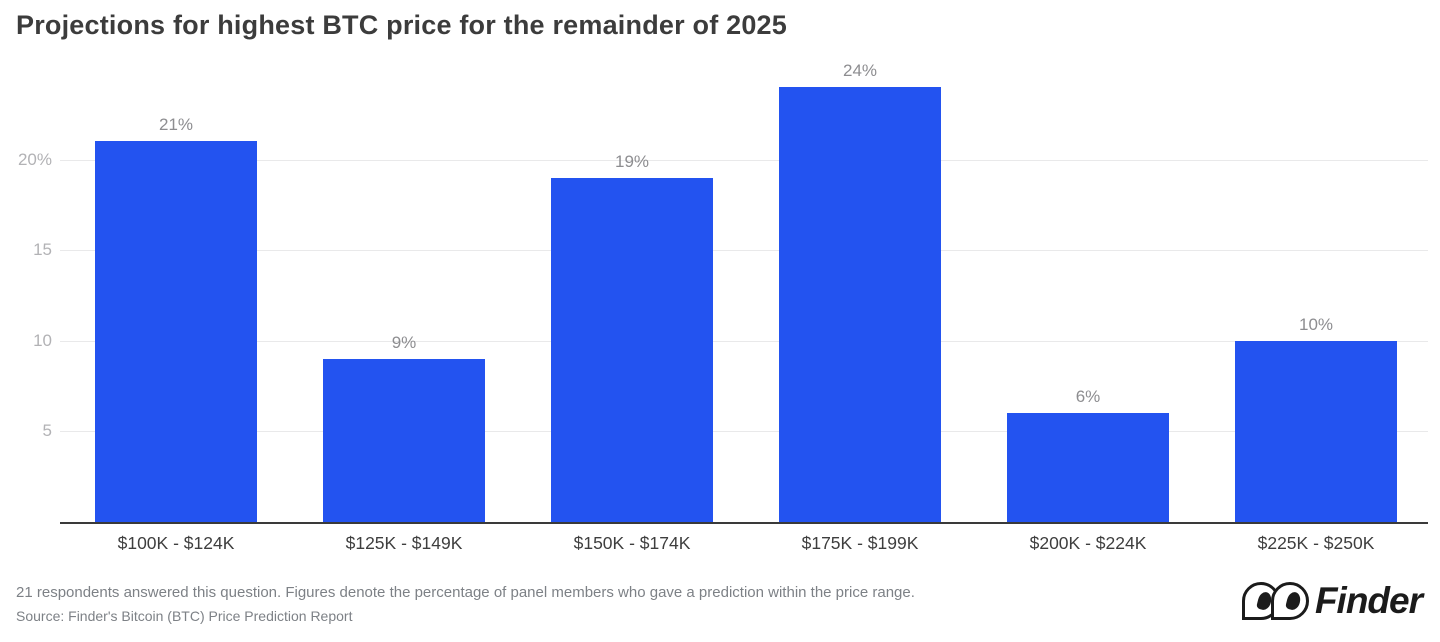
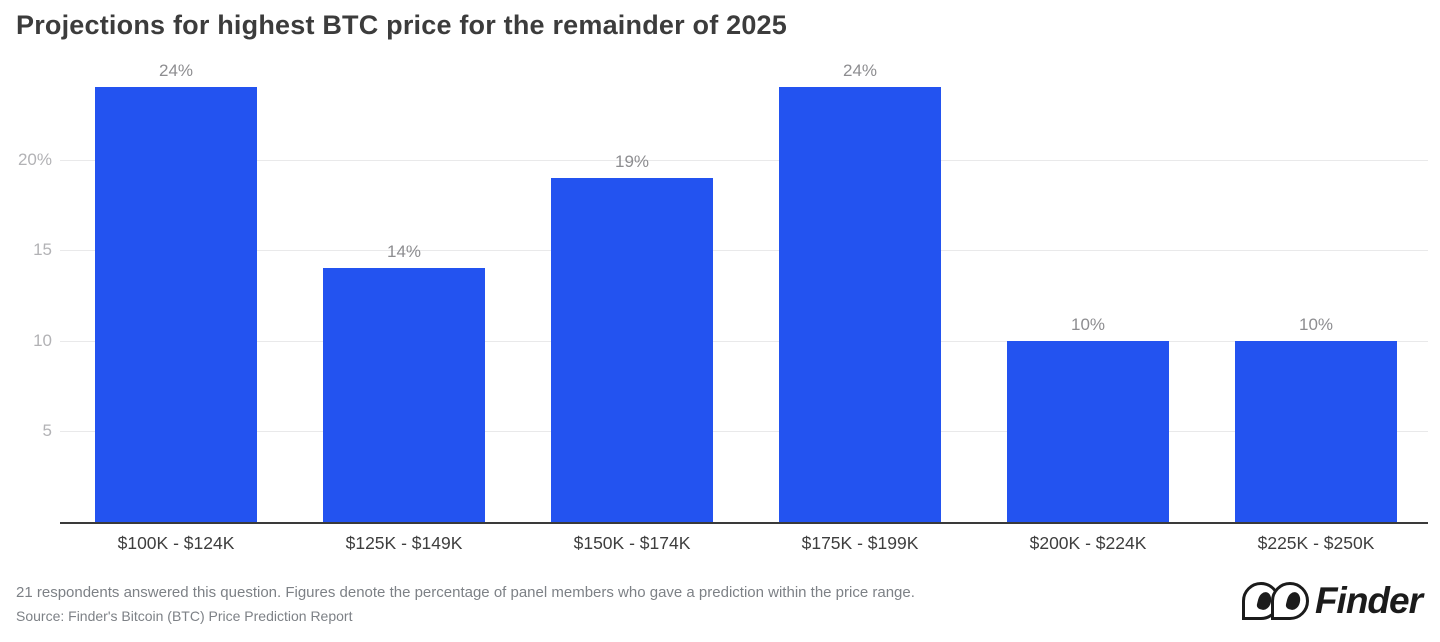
$100K - $124K: 21% -> 24%
$125K - $149K: 9% -> 14%
$200K - $224K: 6% -> 10%
